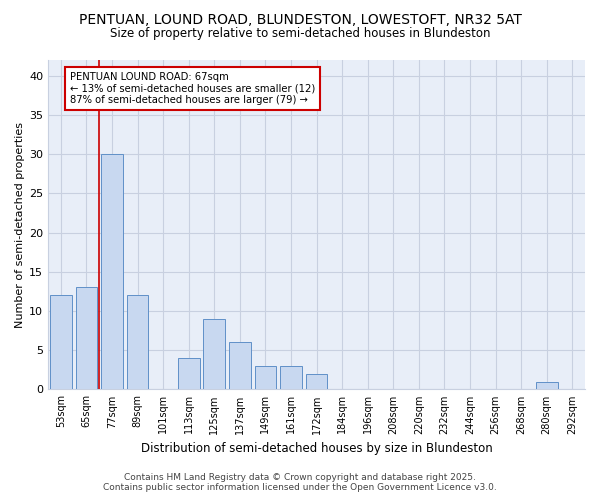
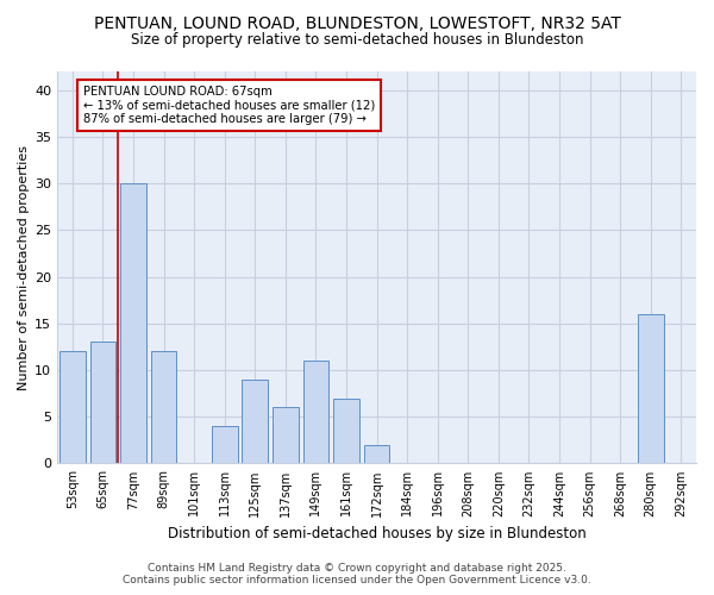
149sqm: 3 -> 11
161sqm: 3 -> 7
280sqm: 1 -> 16
